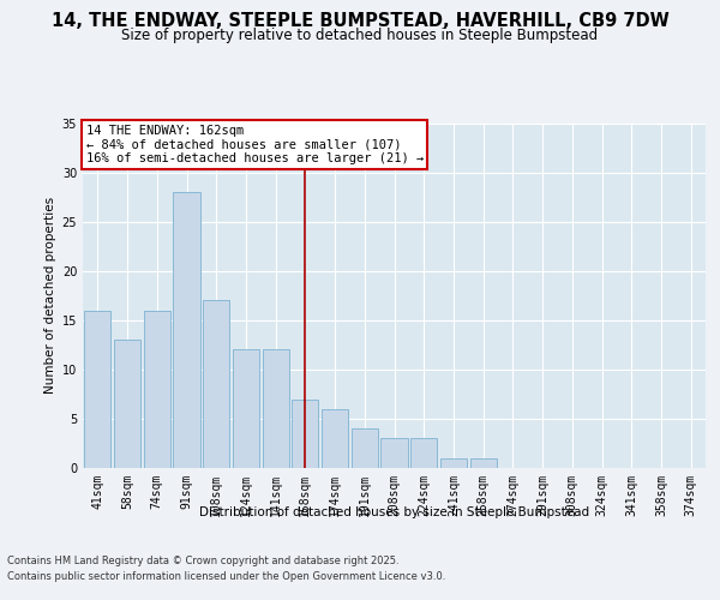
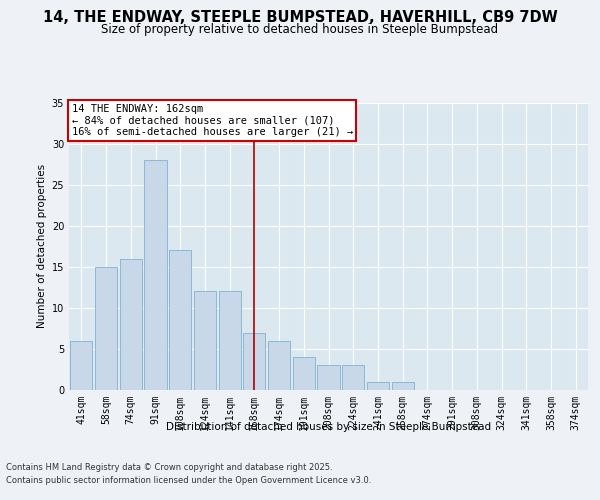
41sqm: 16 -> 6
58sqm: 13 -> 15
